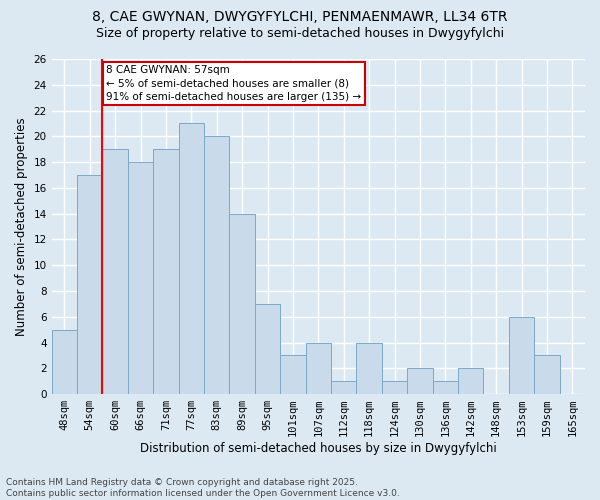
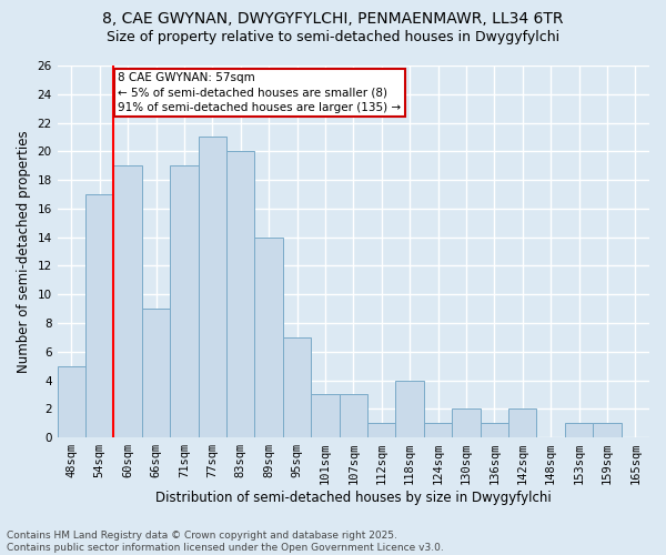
66sqm: 18 -> 9
107sqm: 4 -> 3
153sqm: 6 -> 1
159sqm: 3 -> 1
